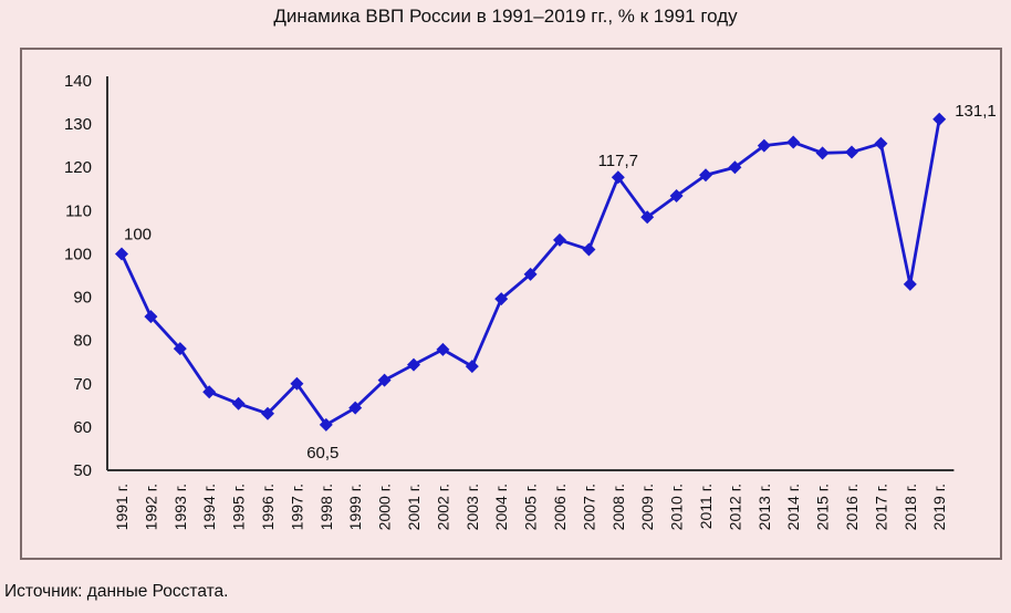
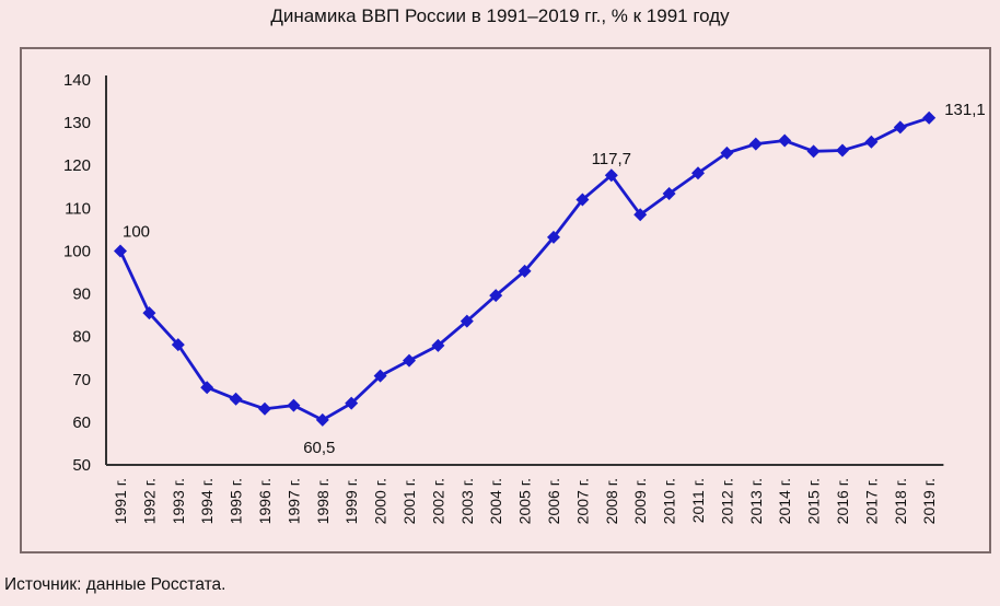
1997 г.: 70 -> 64
2003 г.: 74 -> 84
2007 г.: 101 -> 112
2012 г.: 120 -> 123
2018 г.: 93 -> 129
